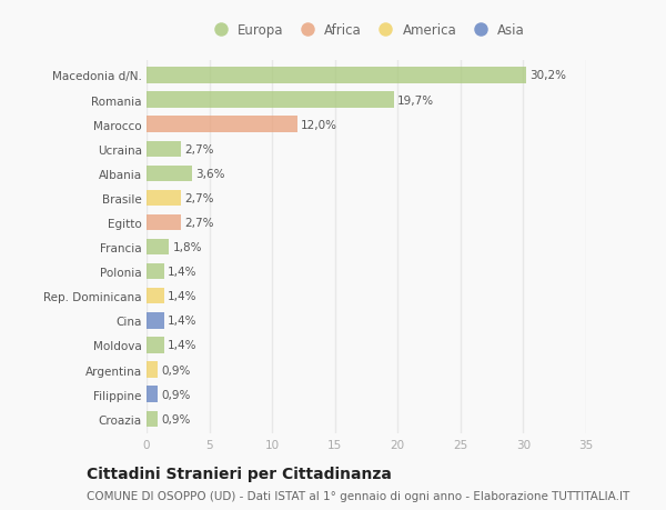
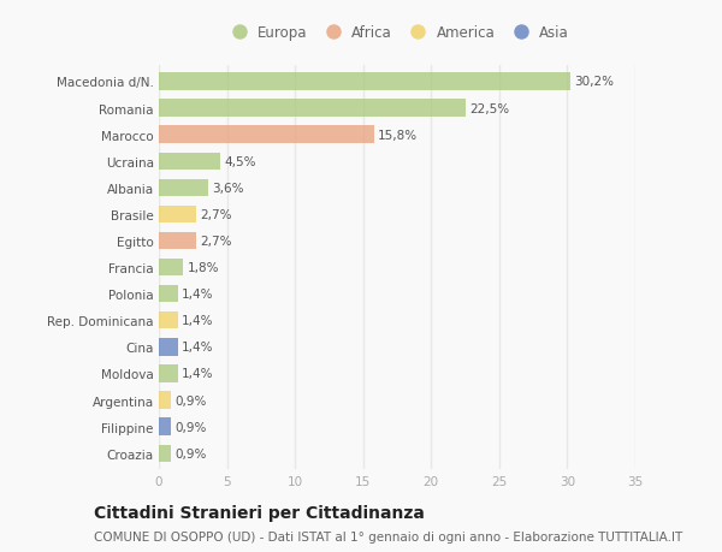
Romania: 19,7% -> 22,5%
Marocco: 12,0% -> 15,8%
Ucraina: 2,7% -> 4,5%
